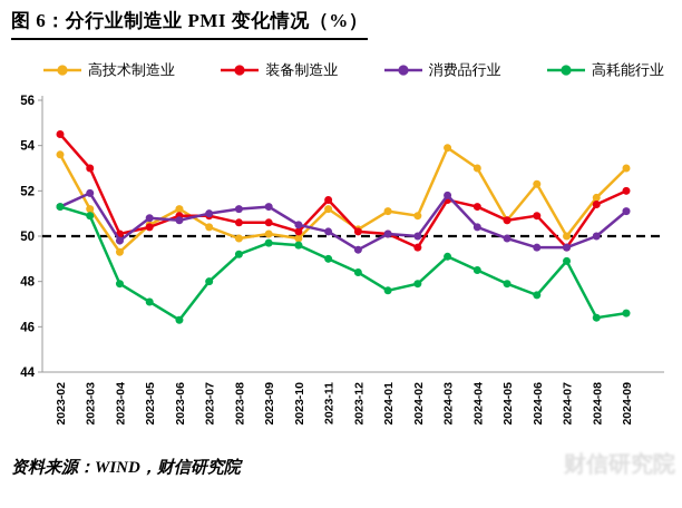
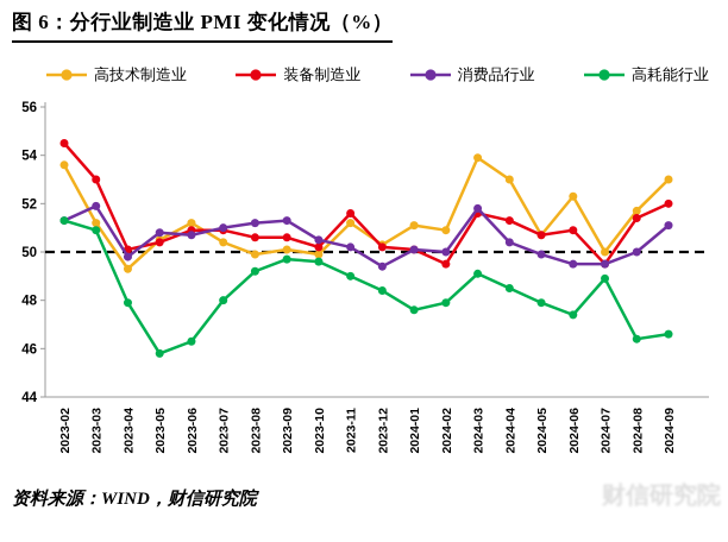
高耗能行业/2023-05: 47.1 -> 45.8
